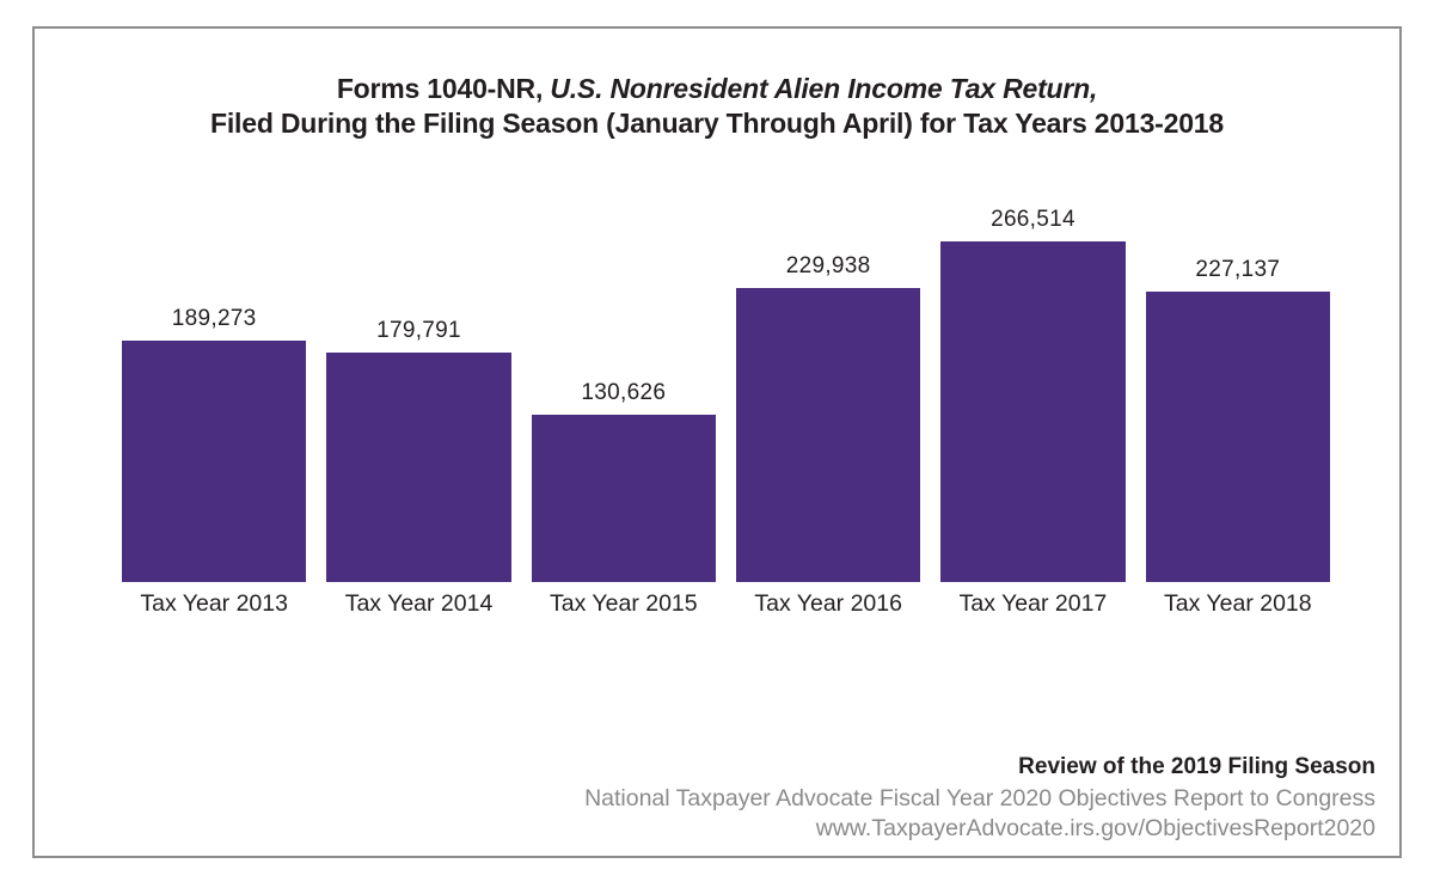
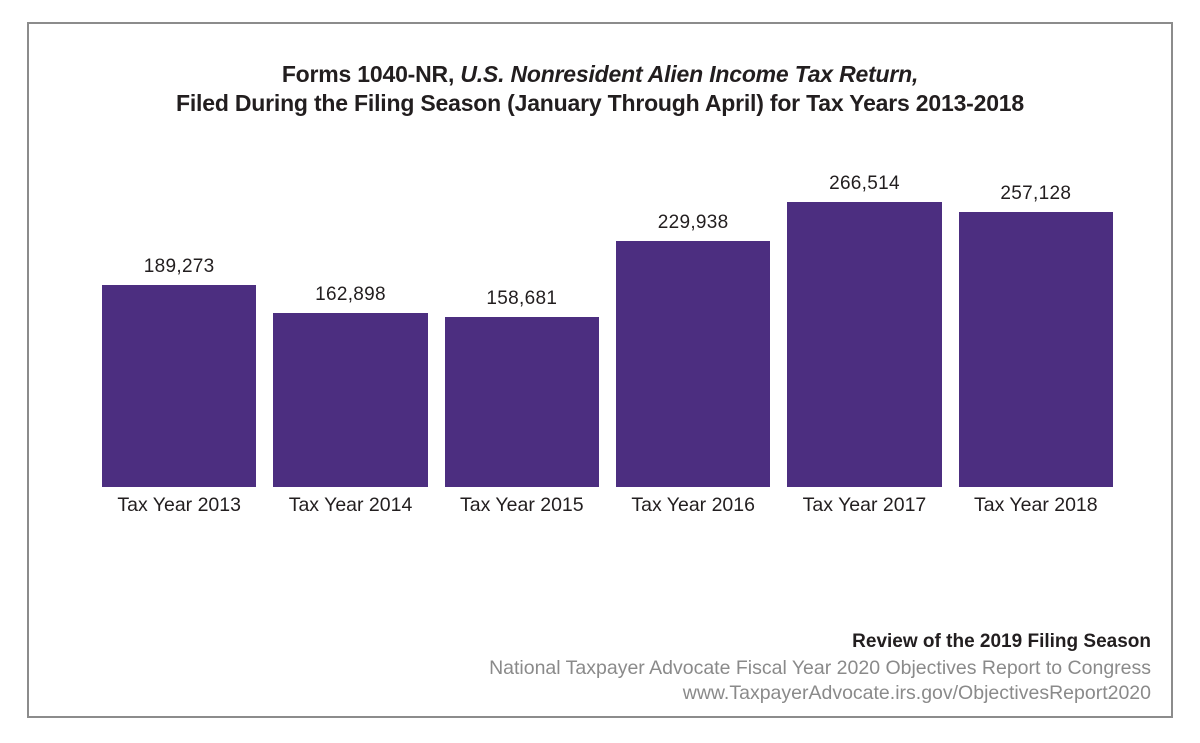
Tax Year 2014: 179,791 -> 162,898
Tax Year 2015: 130,626 -> 158,681
Tax Year 2018: 227,137 -> 257,128
